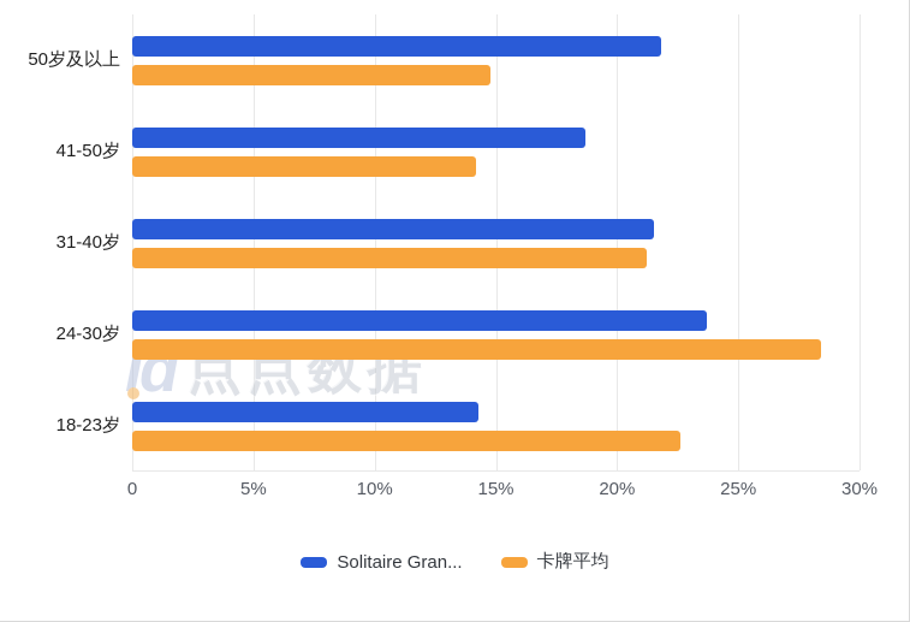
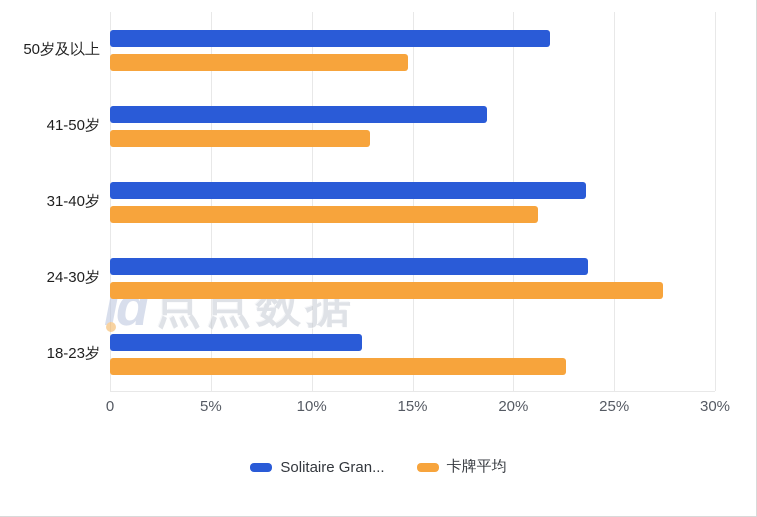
卡牌平均/41-50岁: 14.2% -> 12.9%
Solitaire Gran.../31-40岁: 21.5% -> 23.6%
卡牌平均/24-30岁: 28.4% -> 27.4%
Solitaire Gran.../18-23岁: 14.3% -> 12.5%
